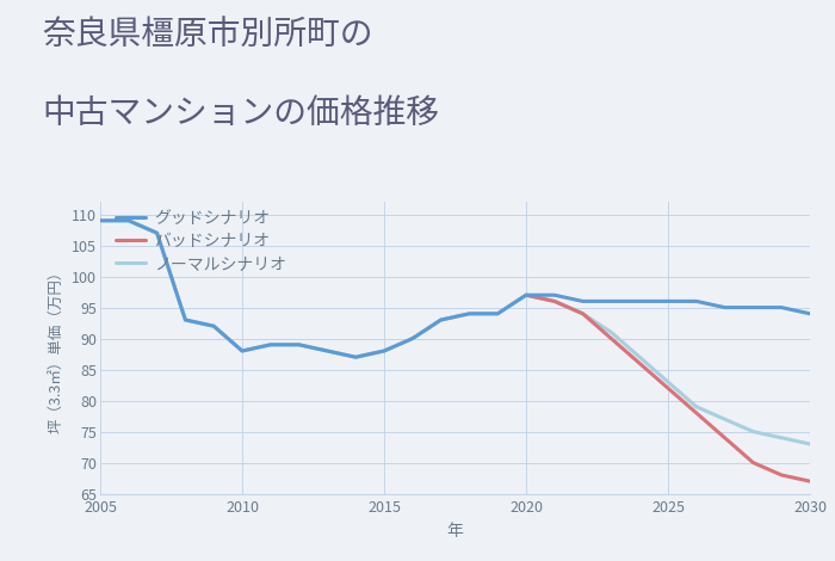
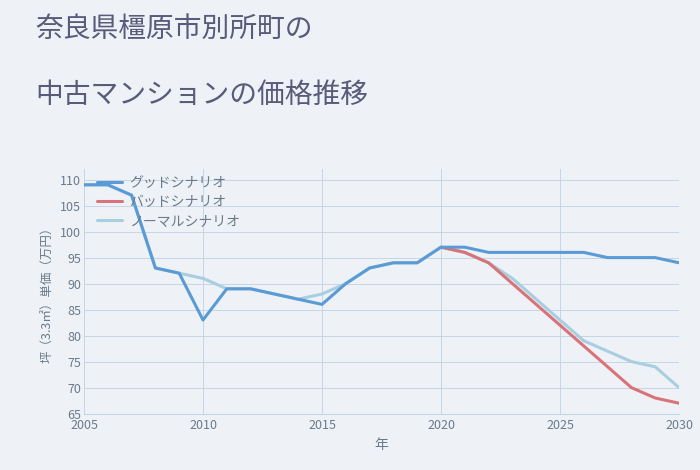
グッドシナリオ/2010: 88 -> 83
ノーマルシナリオ/2010: 88 -> 91
グッドシナリオ/2015: 88 -> 86
ノーマルシナリオ/2030: 73 -> 70
